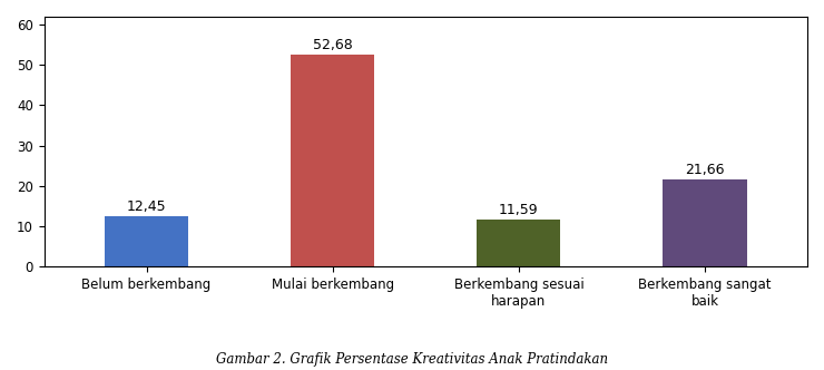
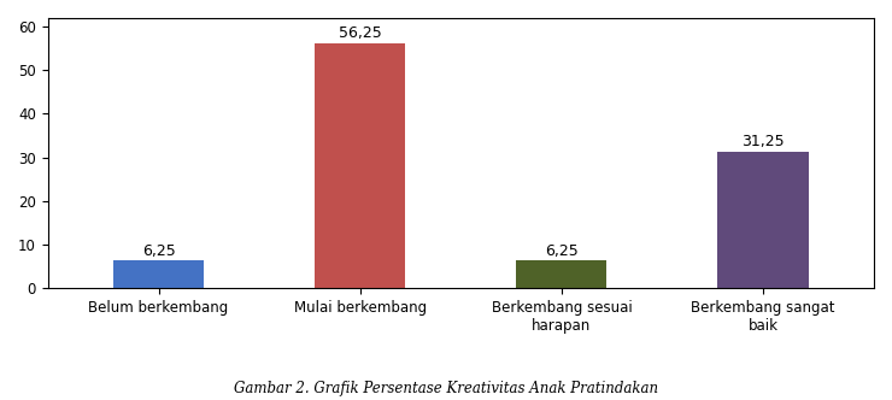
Belum berkembang: 12,45 -> 6,25
Mulai berkembang: 52,68 -> 56,25
Berkembang sesuai harapan: 11,59 -> 6,25
Berkembang sangat baik: 21,66 -> 31,25
